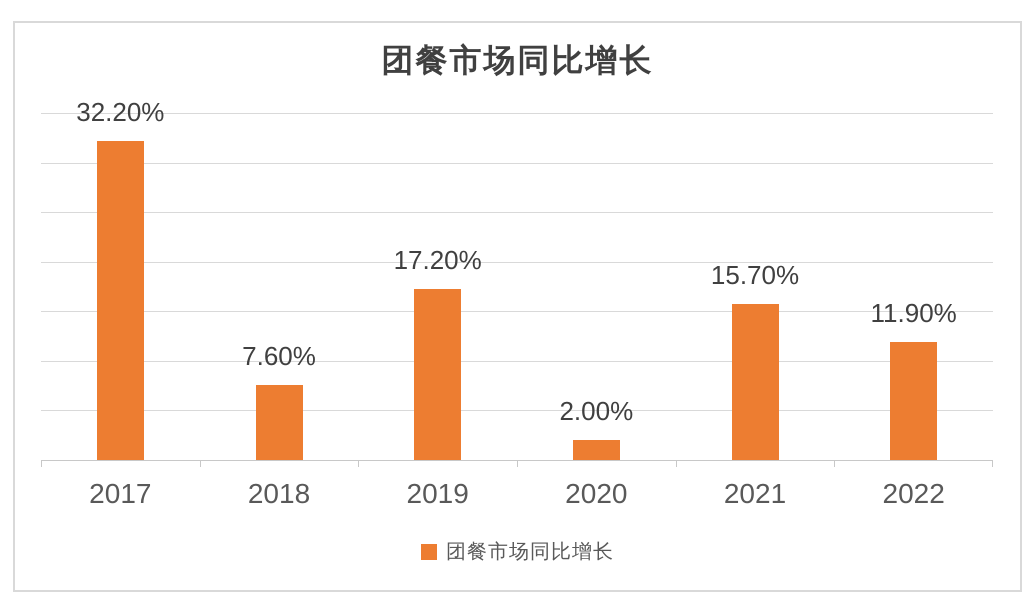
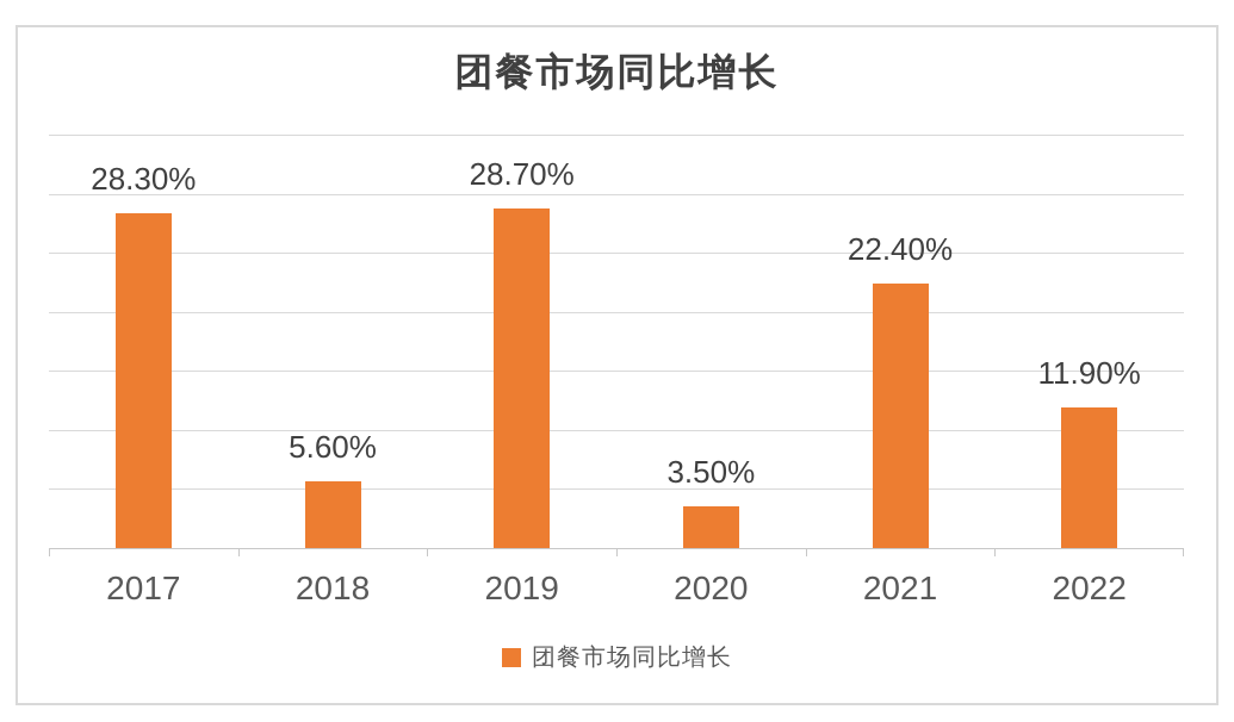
2017: 32.20% -> 28.30%
2018: 7.60% -> 5.60%
2019: 17.20% -> 28.70%
2020: 2.00% -> 3.50%
2021: 15.70% -> 22.40%
